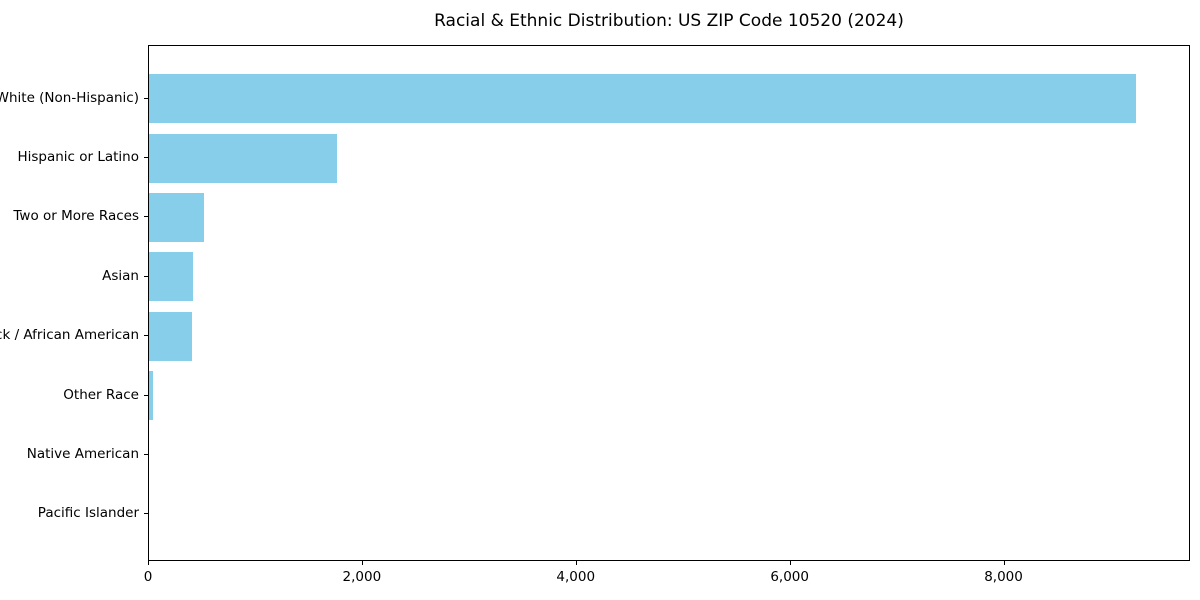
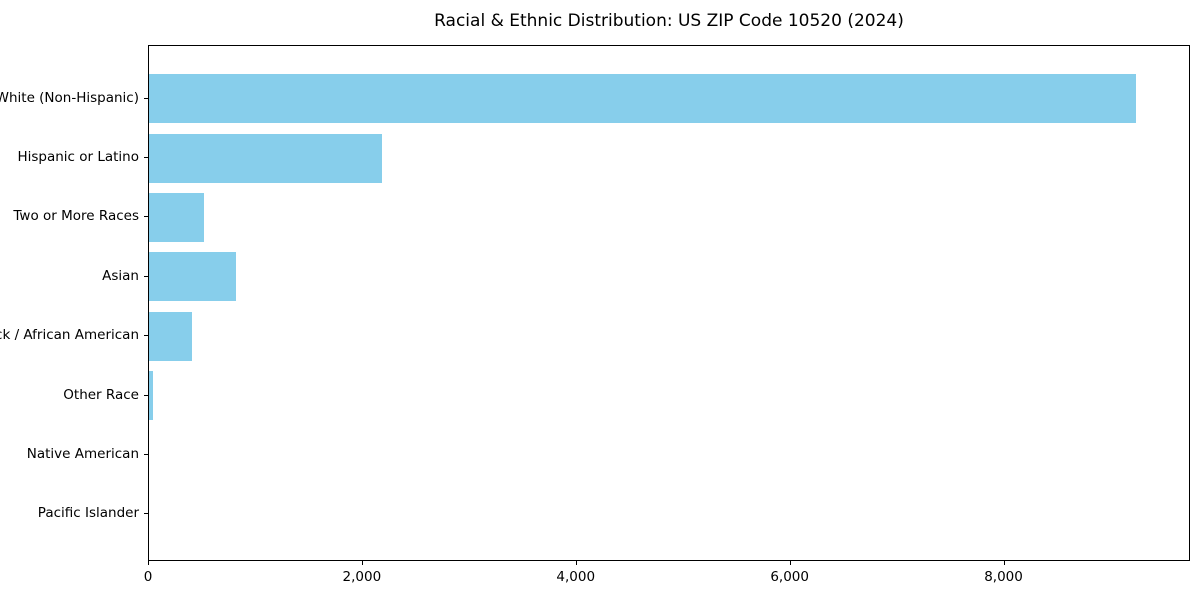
Hispanic or Latino: 1760 -> 2180
Asian: 420 -> 810
